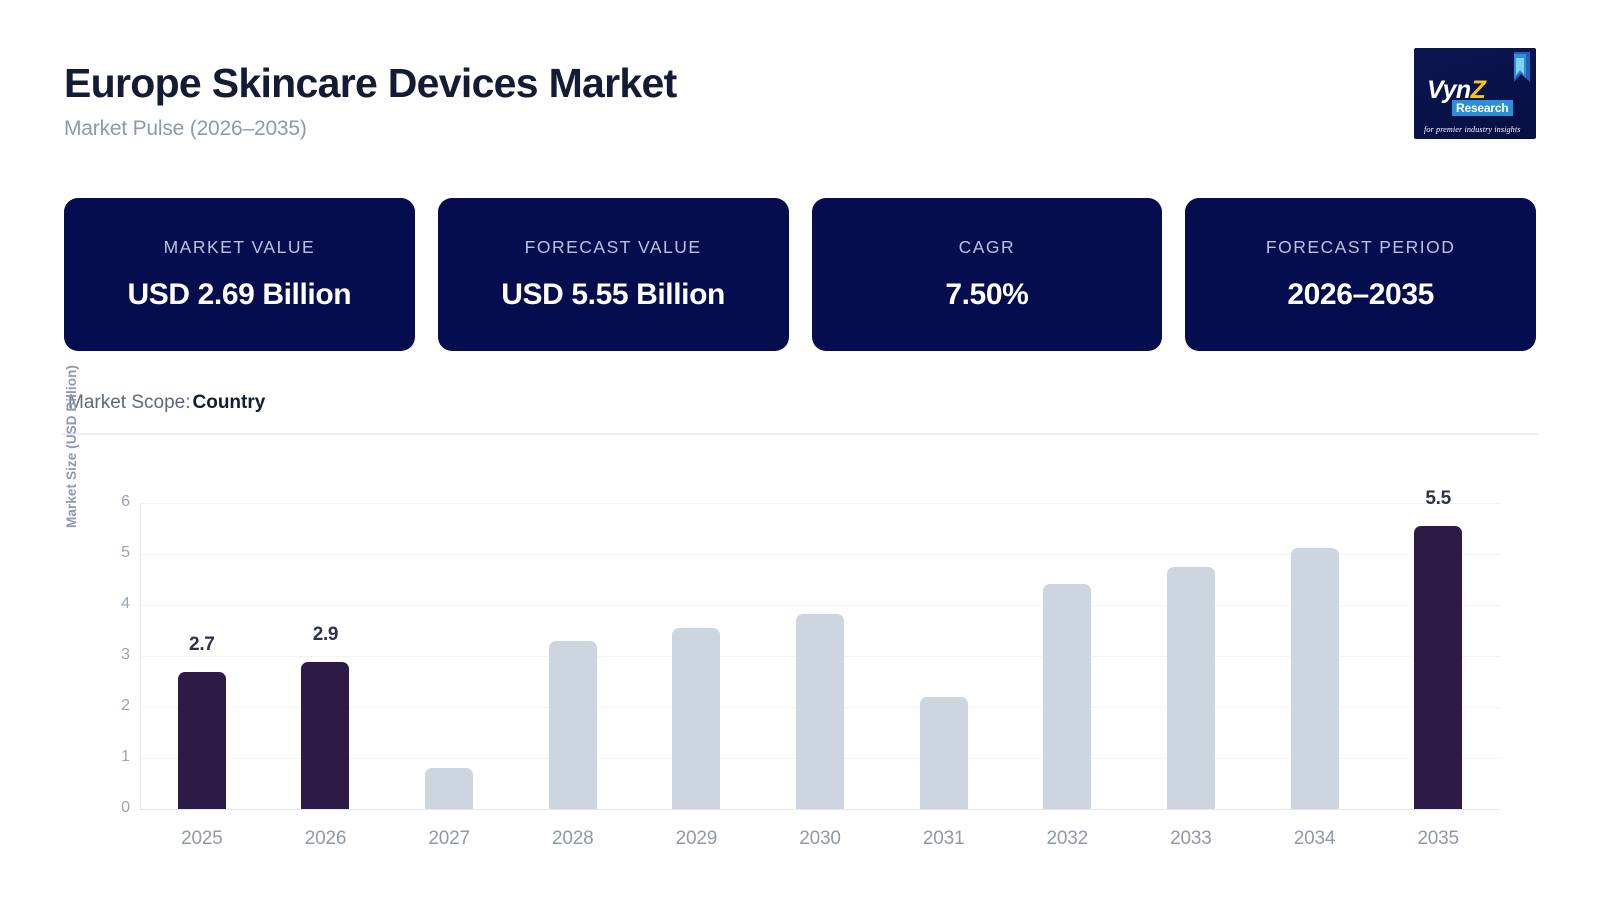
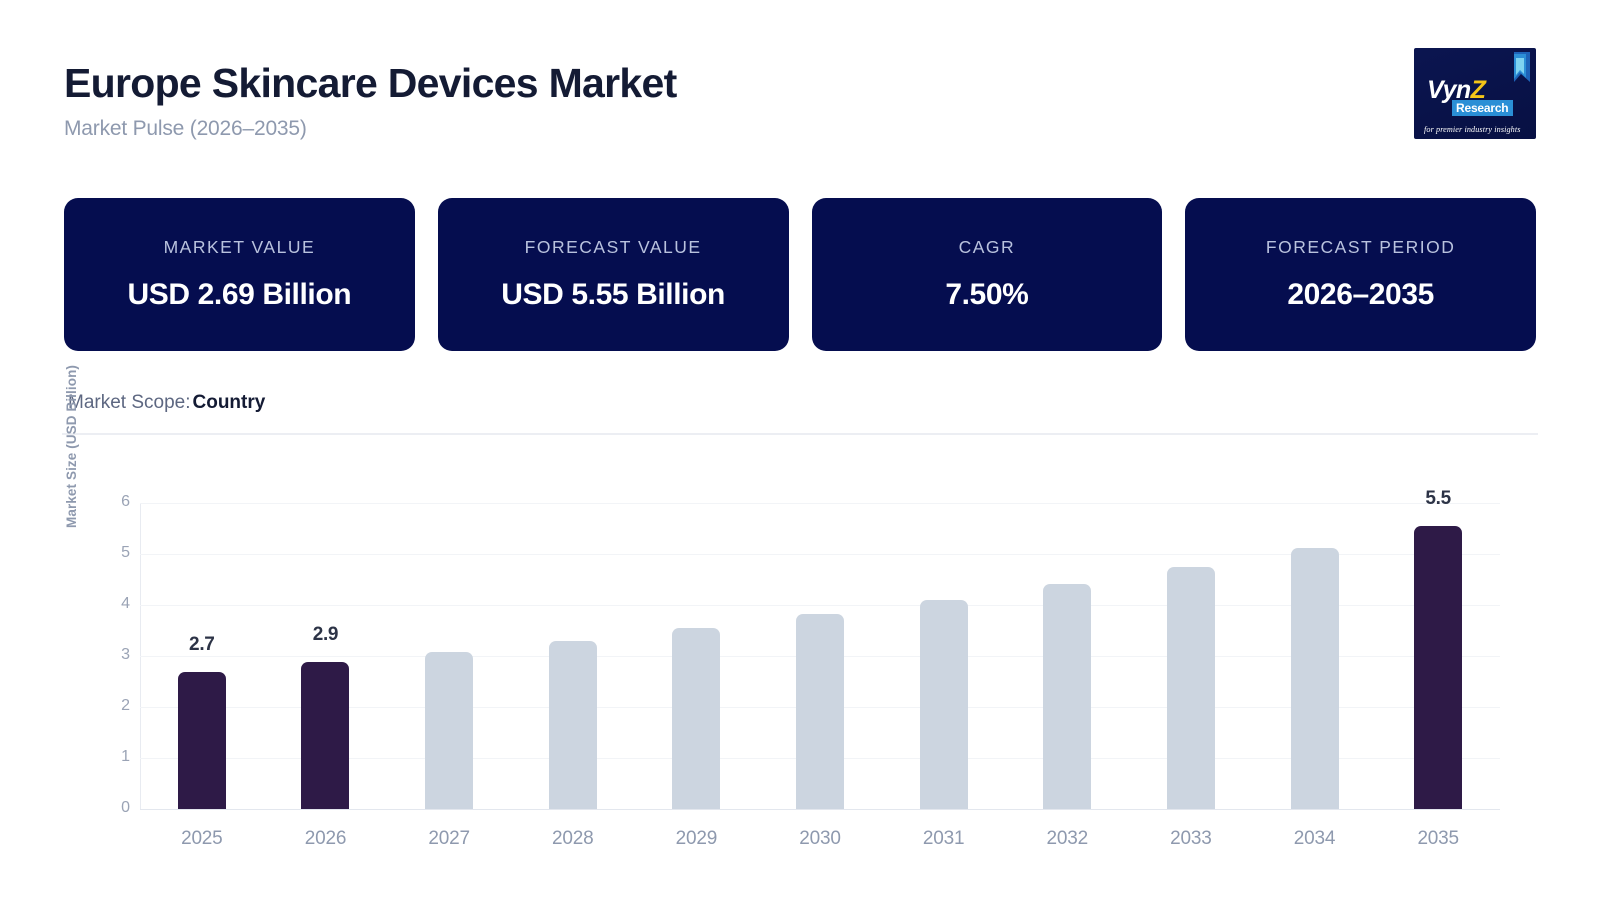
2027: 0.8 -> 3.1
2031: 2.2 -> 4.1
